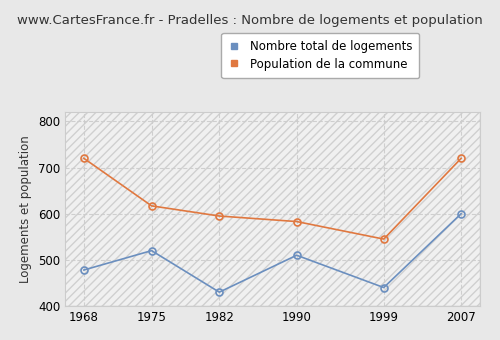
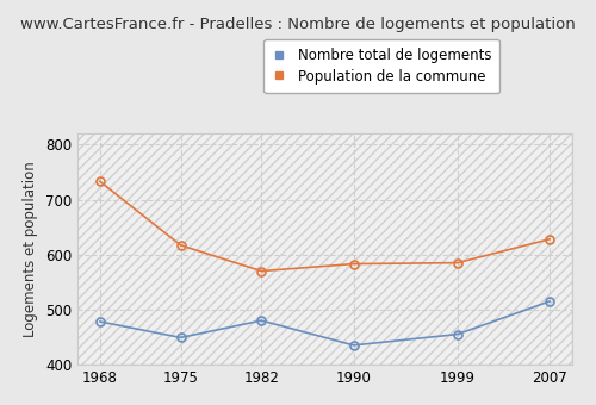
Population de la commune/1968: 720 -> 733
Nombre total de logements/1975: 520 -> 449
Nombre total de logements/1982: 430 -> 480
Population de la commune/1982: 595 -> 570
Nombre total de logements/1990: 510 -> 435
Nombre total de logements/1999: 440 -> 455
Population de la commune/1999: 545 -> 585
Nombre total de logements/2007: 600 -> 515
Population de la commune/2007: 720 -> 628
